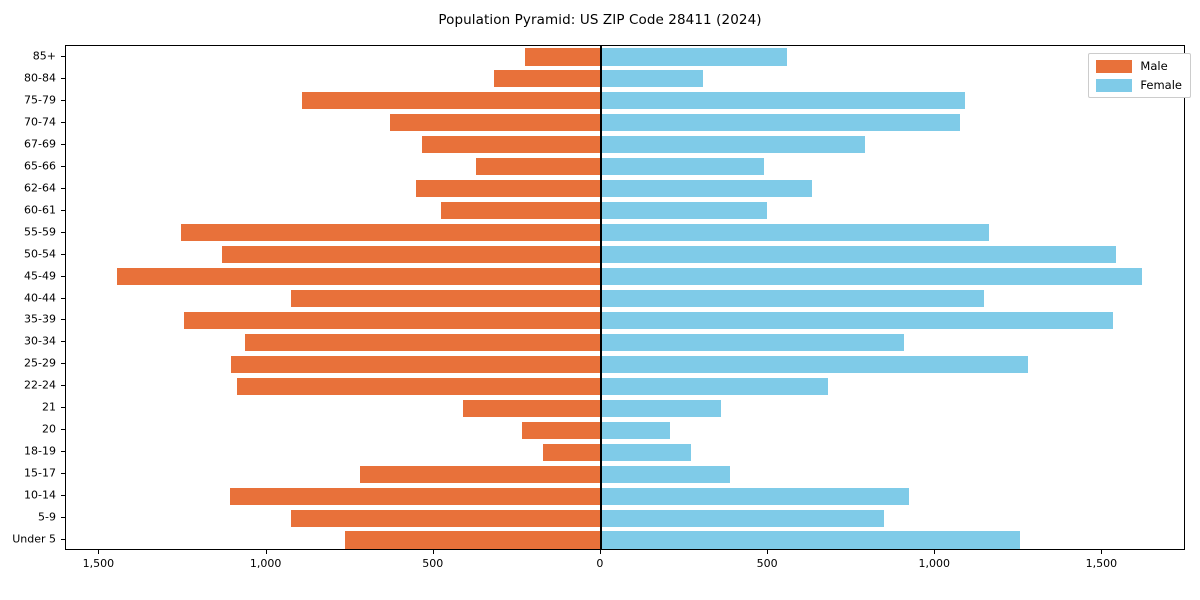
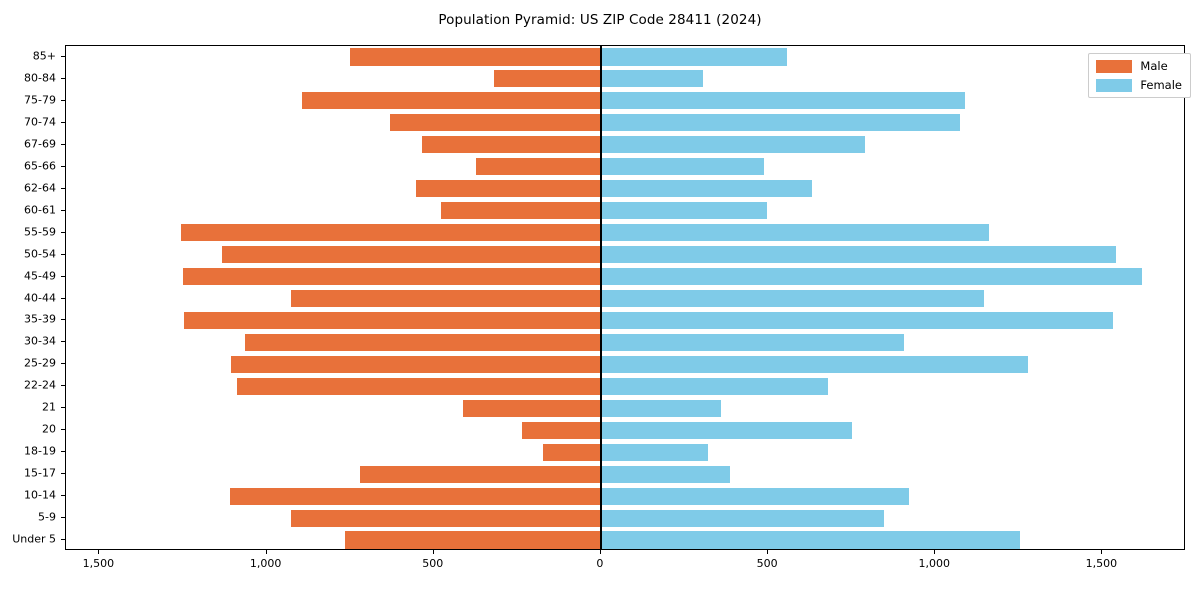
Male/85+: 230 -> 750
Male/45-49: 1450 -> 1250
Female/20: 210 -> 750
Female/18-19: 270 -> 320
